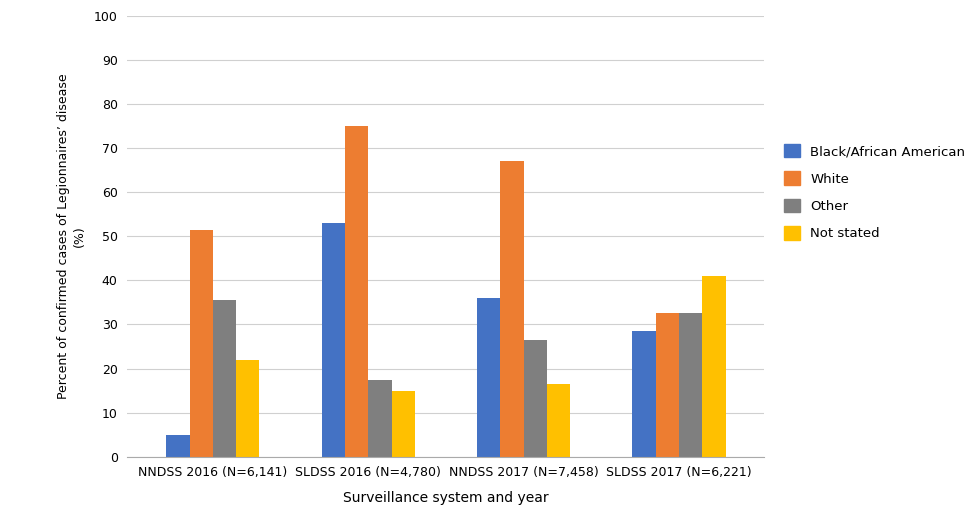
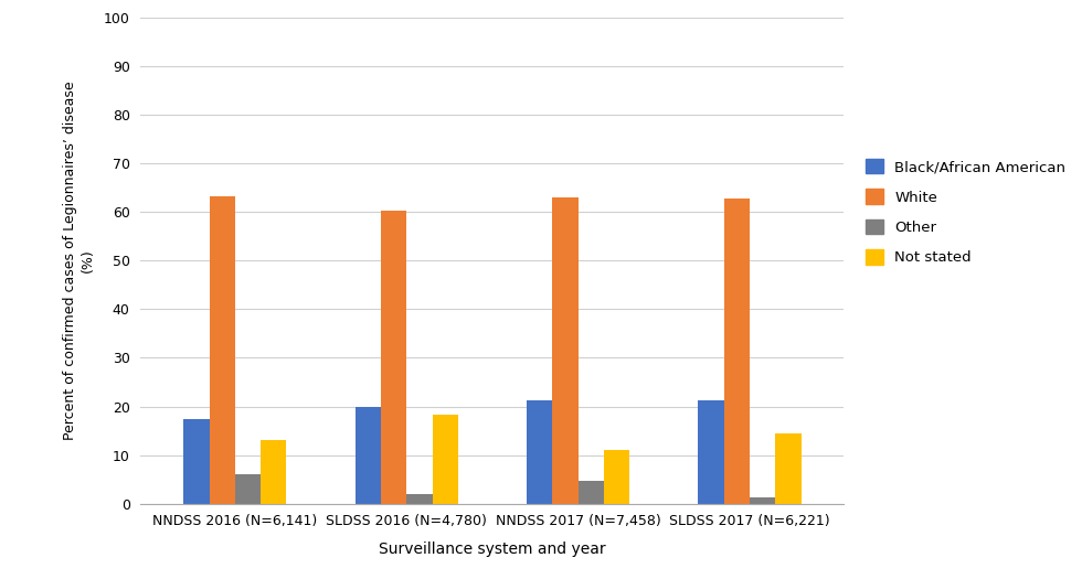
Black/African American/NNDSS 2016 (N=6,141): 5.0 -> 17.5
White/NNDSS 2016 (N=6,141): 51.5 -> 63.2
Other/NNDSS 2016 (N=6,141): 35.5 -> 6.0
Not stated/NNDSS 2016 (N=6,141): 22.0 -> 13.2
Black/African American/SLDSS 2016 (N=4,780): 53.0 -> 20.0
White/SLDSS 2016 (N=4,780): 75.0 -> 60.2
Other/SLDSS 2016 (N=4,780): 17.5 -> 2.0
Not stated/SLDSS 2016 (N=4,780): 15.0 -> 18.2
Black/African American/NNDSS 2017 (N=7,458): 36.0 -> 21.2
White/NNDSS 2017 (N=7,458): 67.0 -> 63.0
Other/NNDSS 2017 (N=7,458): 26.5 -> 4.7
Not stated/NNDSS 2017 (N=7,458): 16.5 -> 11.0
Black/African American/SLDSS 2017 (N=6,221): 28.5 -> 21.3
White/SLDSS 2017 (N=6,221): 32.5 -> 62.7
Other/SLDSS 2017 (N=6,221): 32.5 -> 1.4
Not stated/SLDSS 2017 (N=6,221): 41.0 -> 14.5
